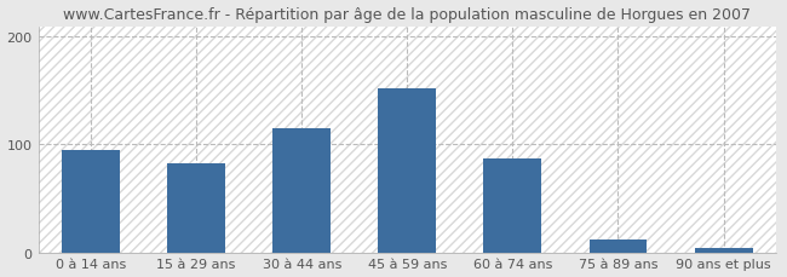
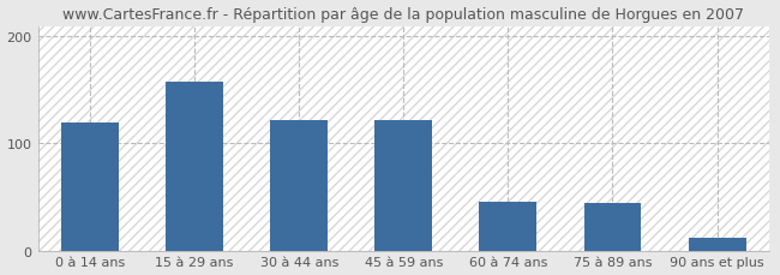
0 à 14 ans: 95 -> 120
15 à 29 ans: 83 -> 158
30 à 44 ans: 115 -> 122
45 à 59 ans: 152 -> 122
60 à 74 ans: 87 -> 46
75 à 89 ans: 12 -> 44
90 ans et plus: 4 -> 12
